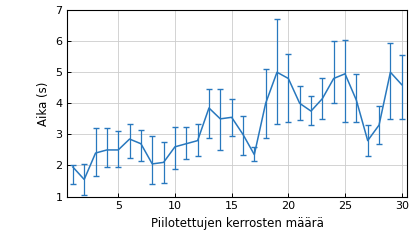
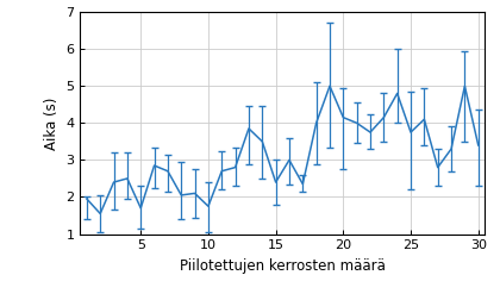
5: 2.50 -> 1.70
10: 2.60 -> 1.75
15: 3.55 -> 2.40
20: 4.80 -> 4.15
25: 4.95 -> 3.75
30: 4.60 -> 3.40
